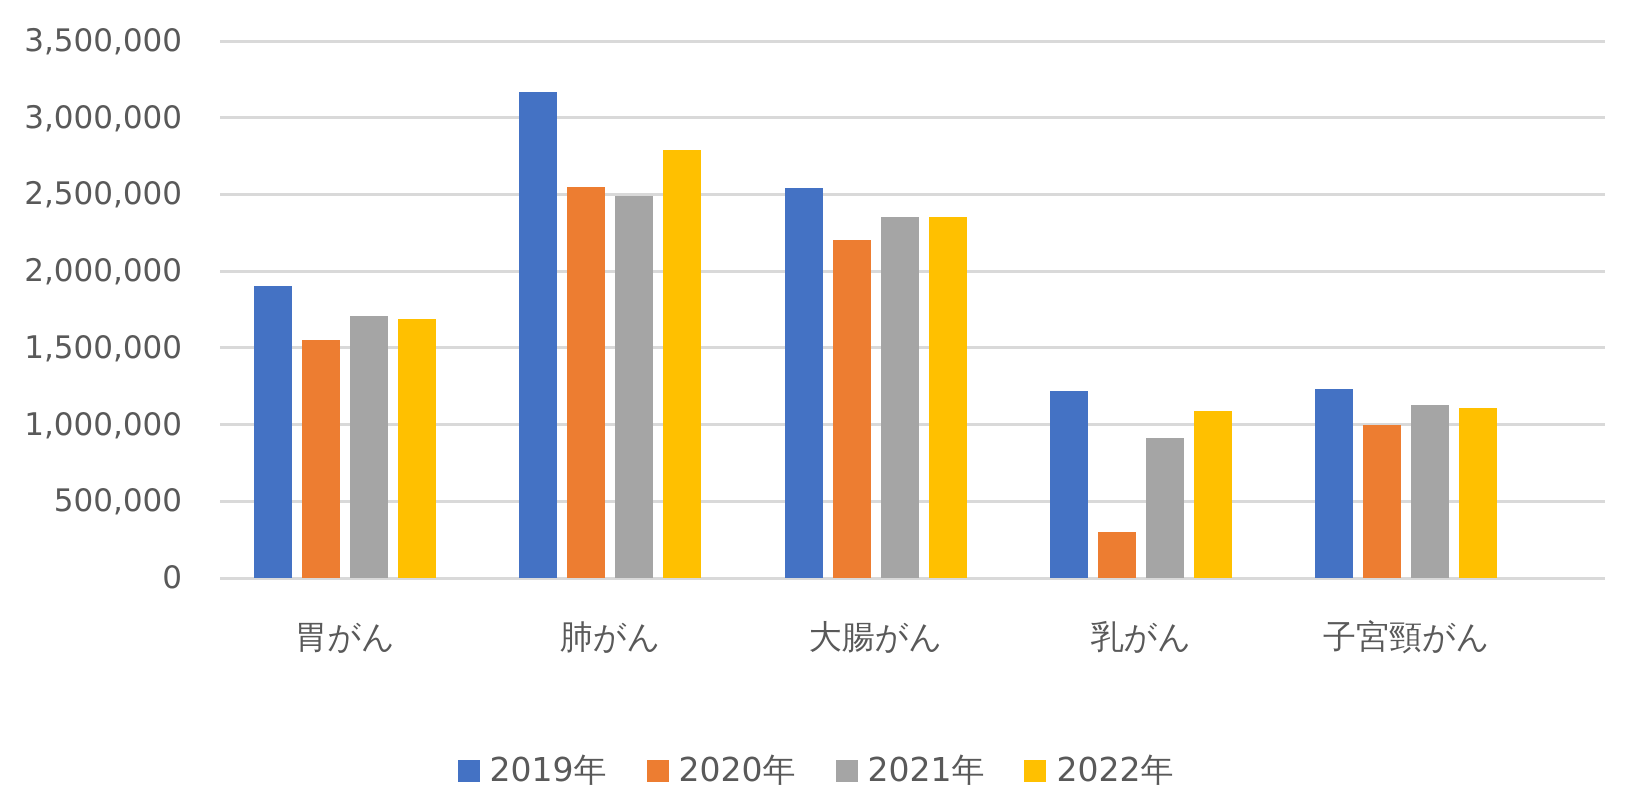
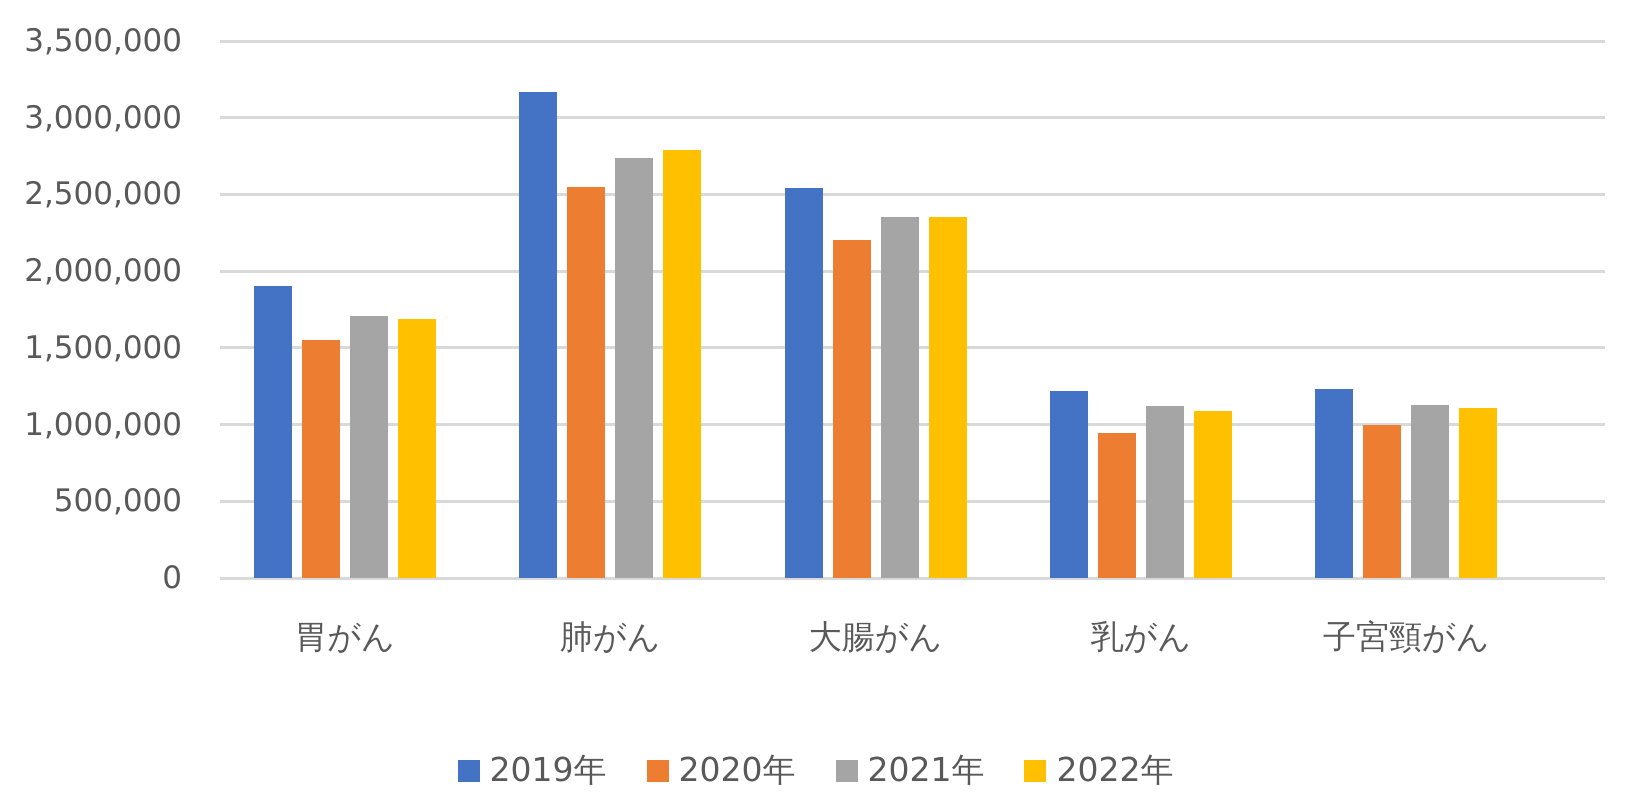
2021年/肺がん: 2490000 -> 2740000
2020年/乳がん: 300000 -> 940000
2021年/乳がん: 910000 -> 1120000
